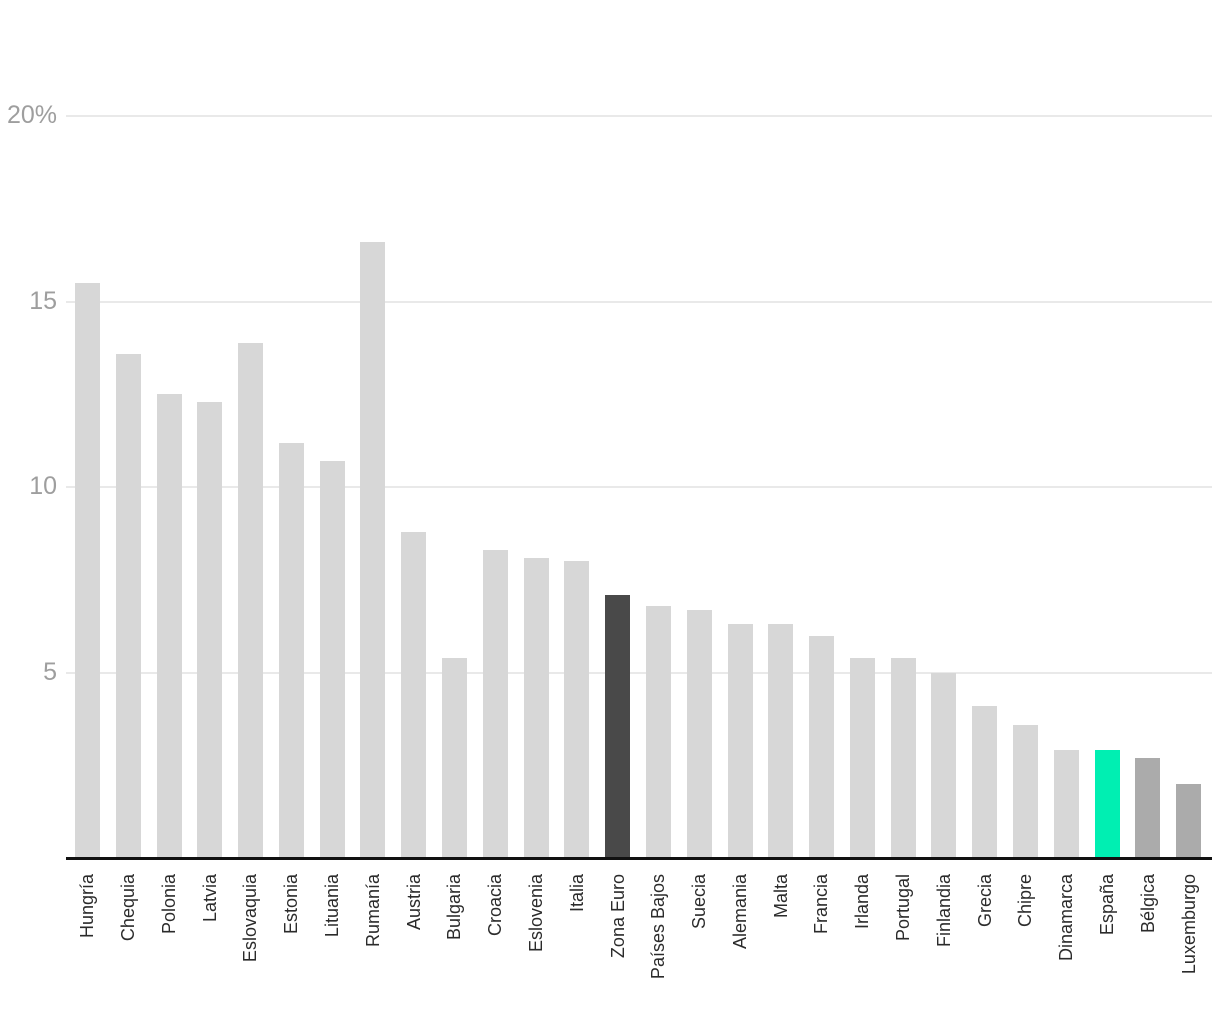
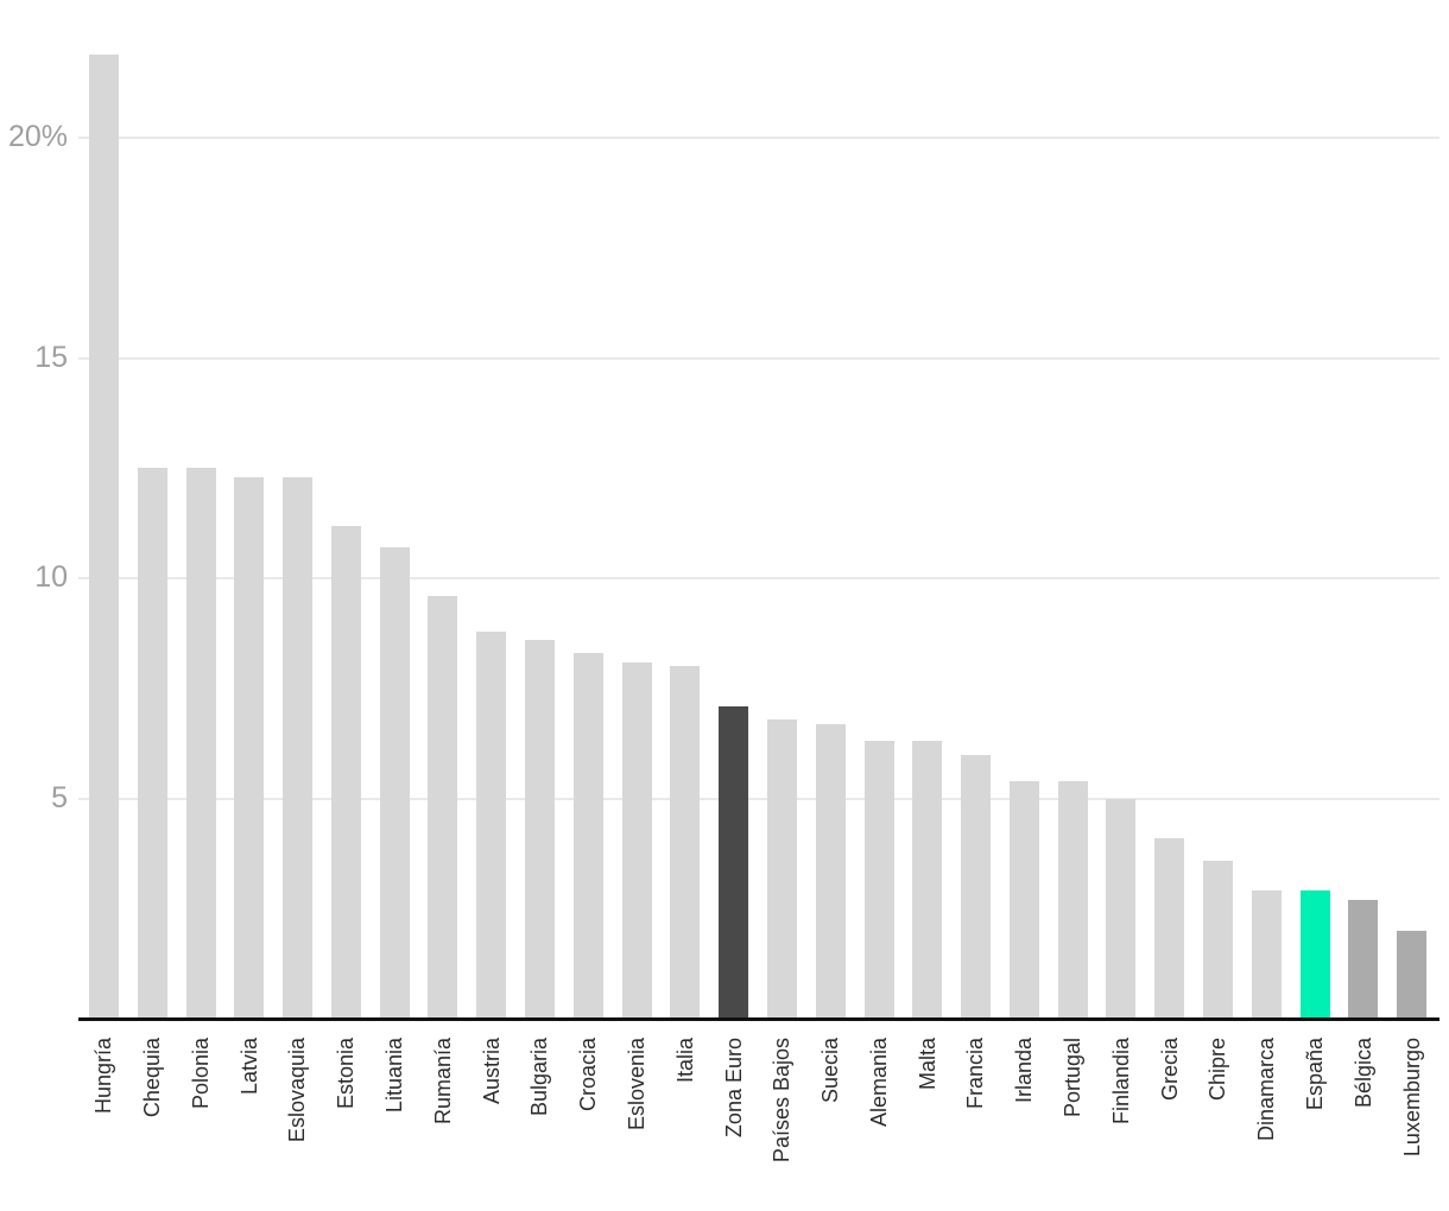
Hungría: 15.5% -> 21.9%
Chequia: 13.6% -> 12.5%
Eslovaquia: 13.9% -> 12.3%
Rumanía: 16.6% -> 9.6%
Bulgaria: 5.4% -> 8.6%
